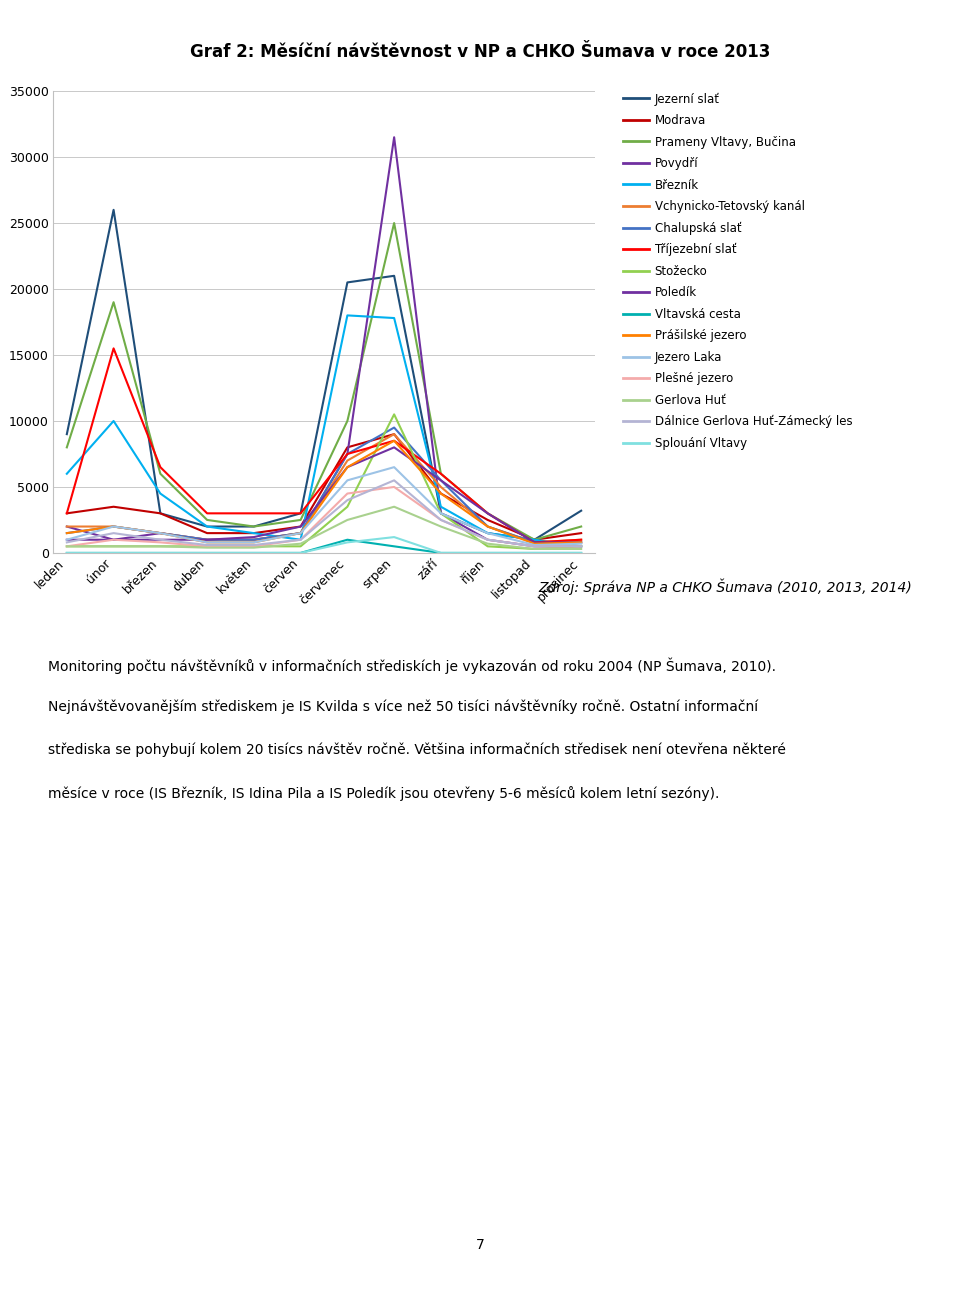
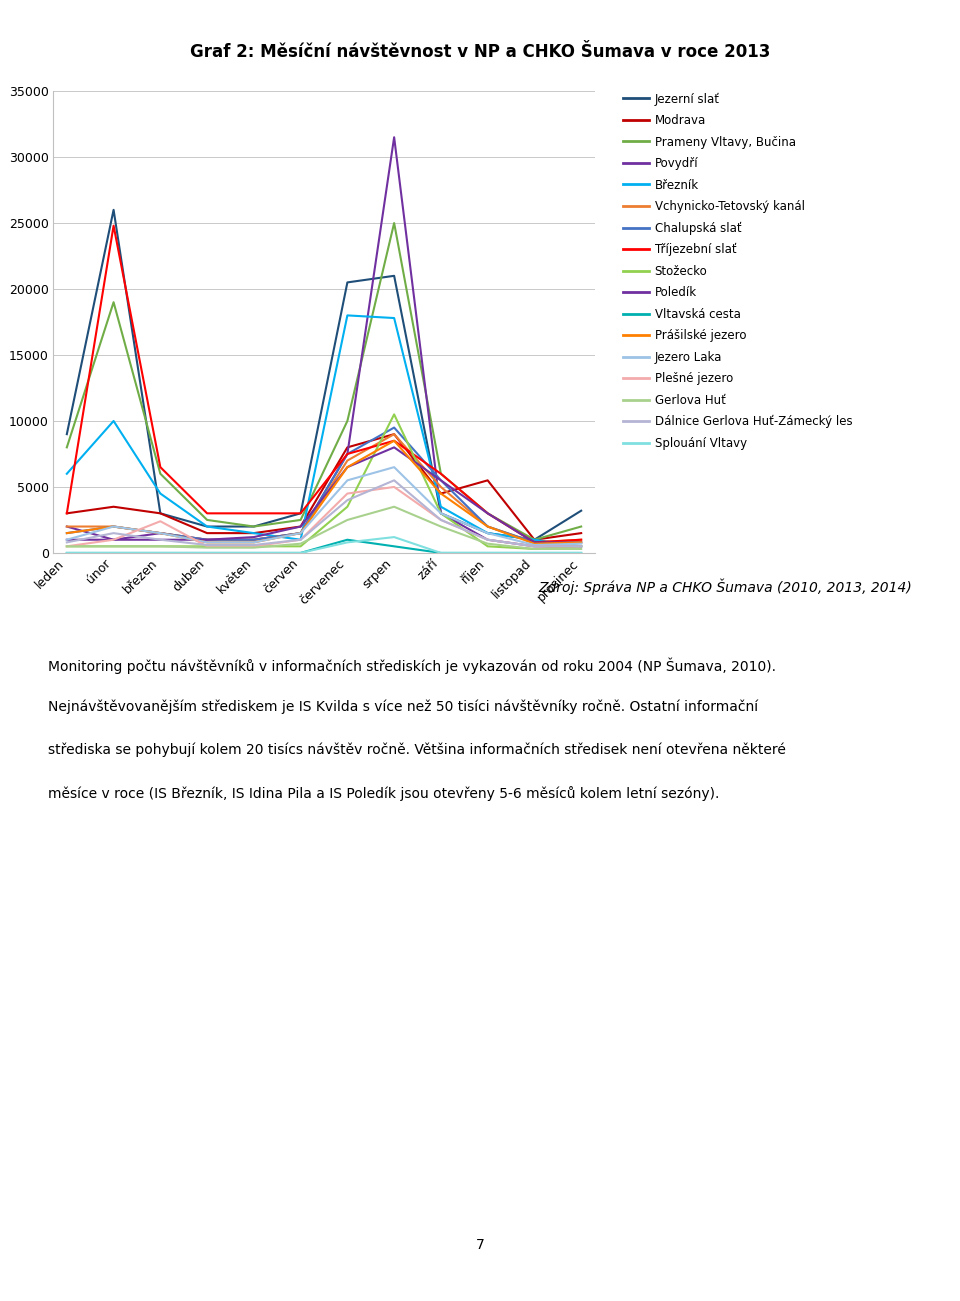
Tříjezební slať/únor: 15500 -> 24800
Plešné jezero/březen: 800 -> 2400
Modrava/říjen: 2500 -> 5500
